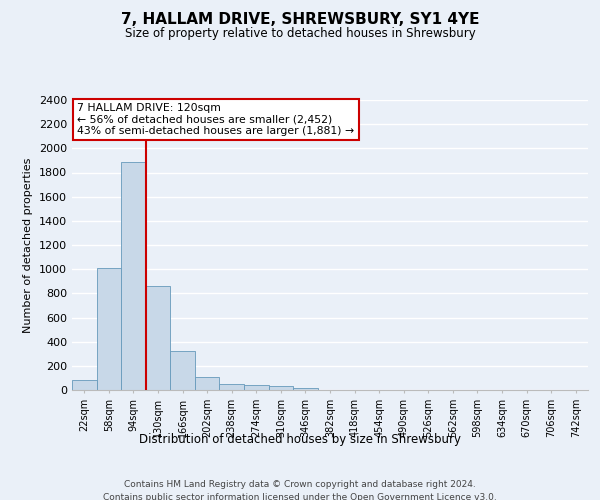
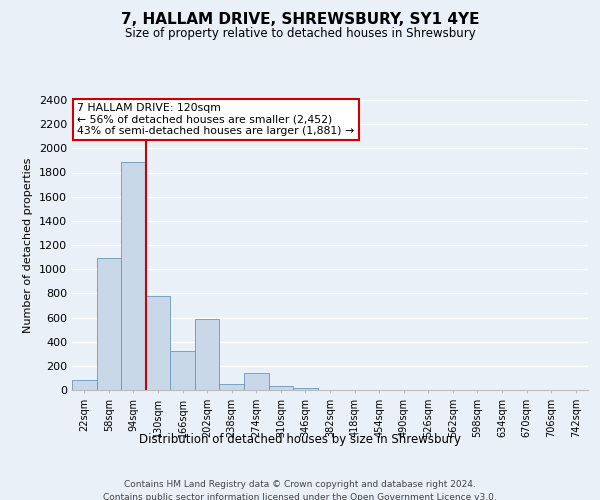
58sqm: 1010 -> 1090
130sqm: 860 -> 780
202sqm: 110 -> 590
274sqm: 40 -> 140
